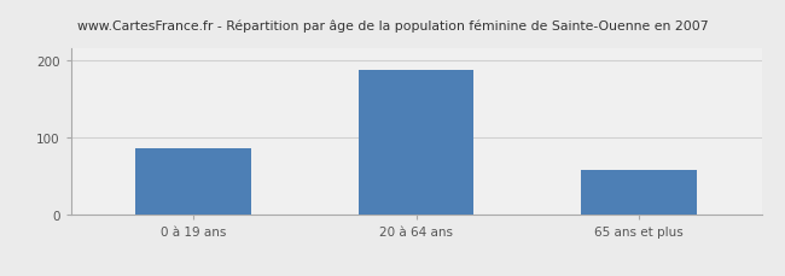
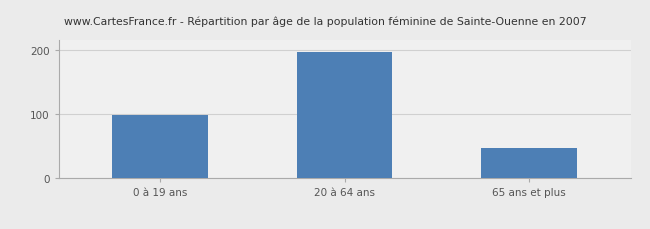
0 à 19 ans: 86 -> 98
20 à 64 ans: 188 -> 197
65 ans et plus: 58 -> 47
